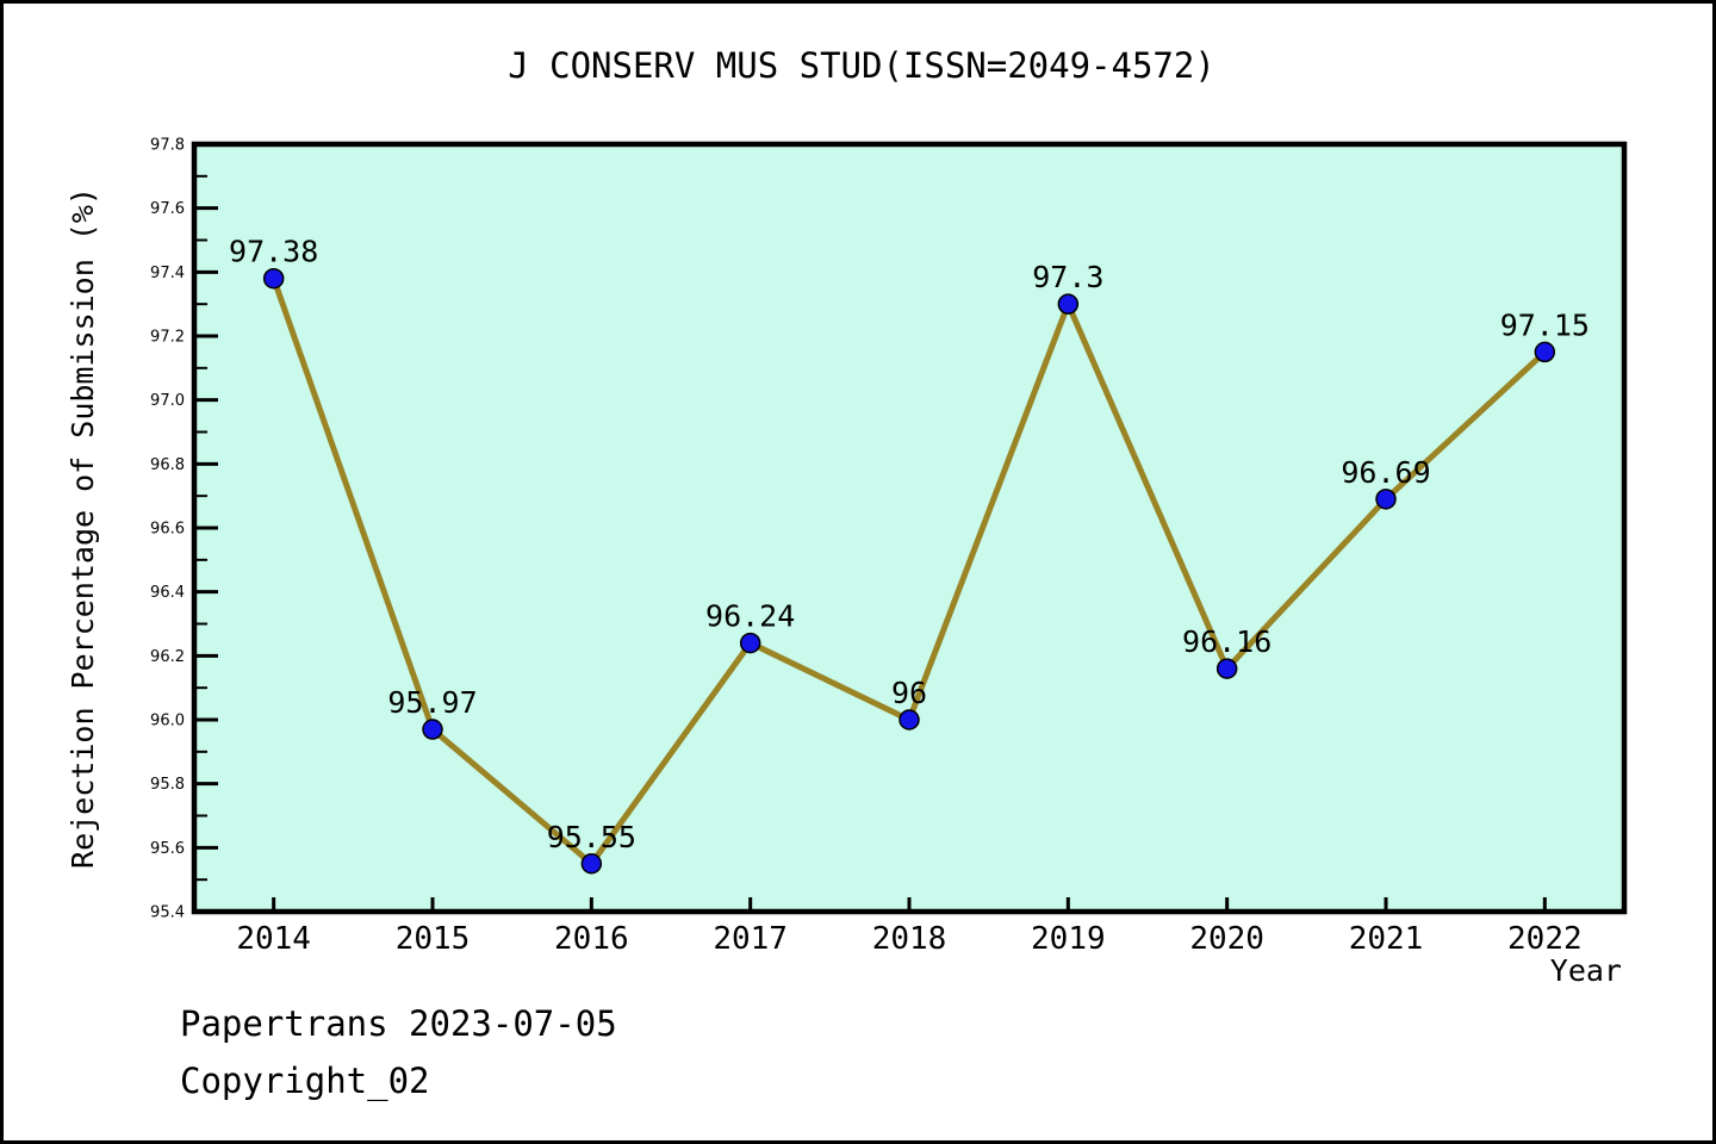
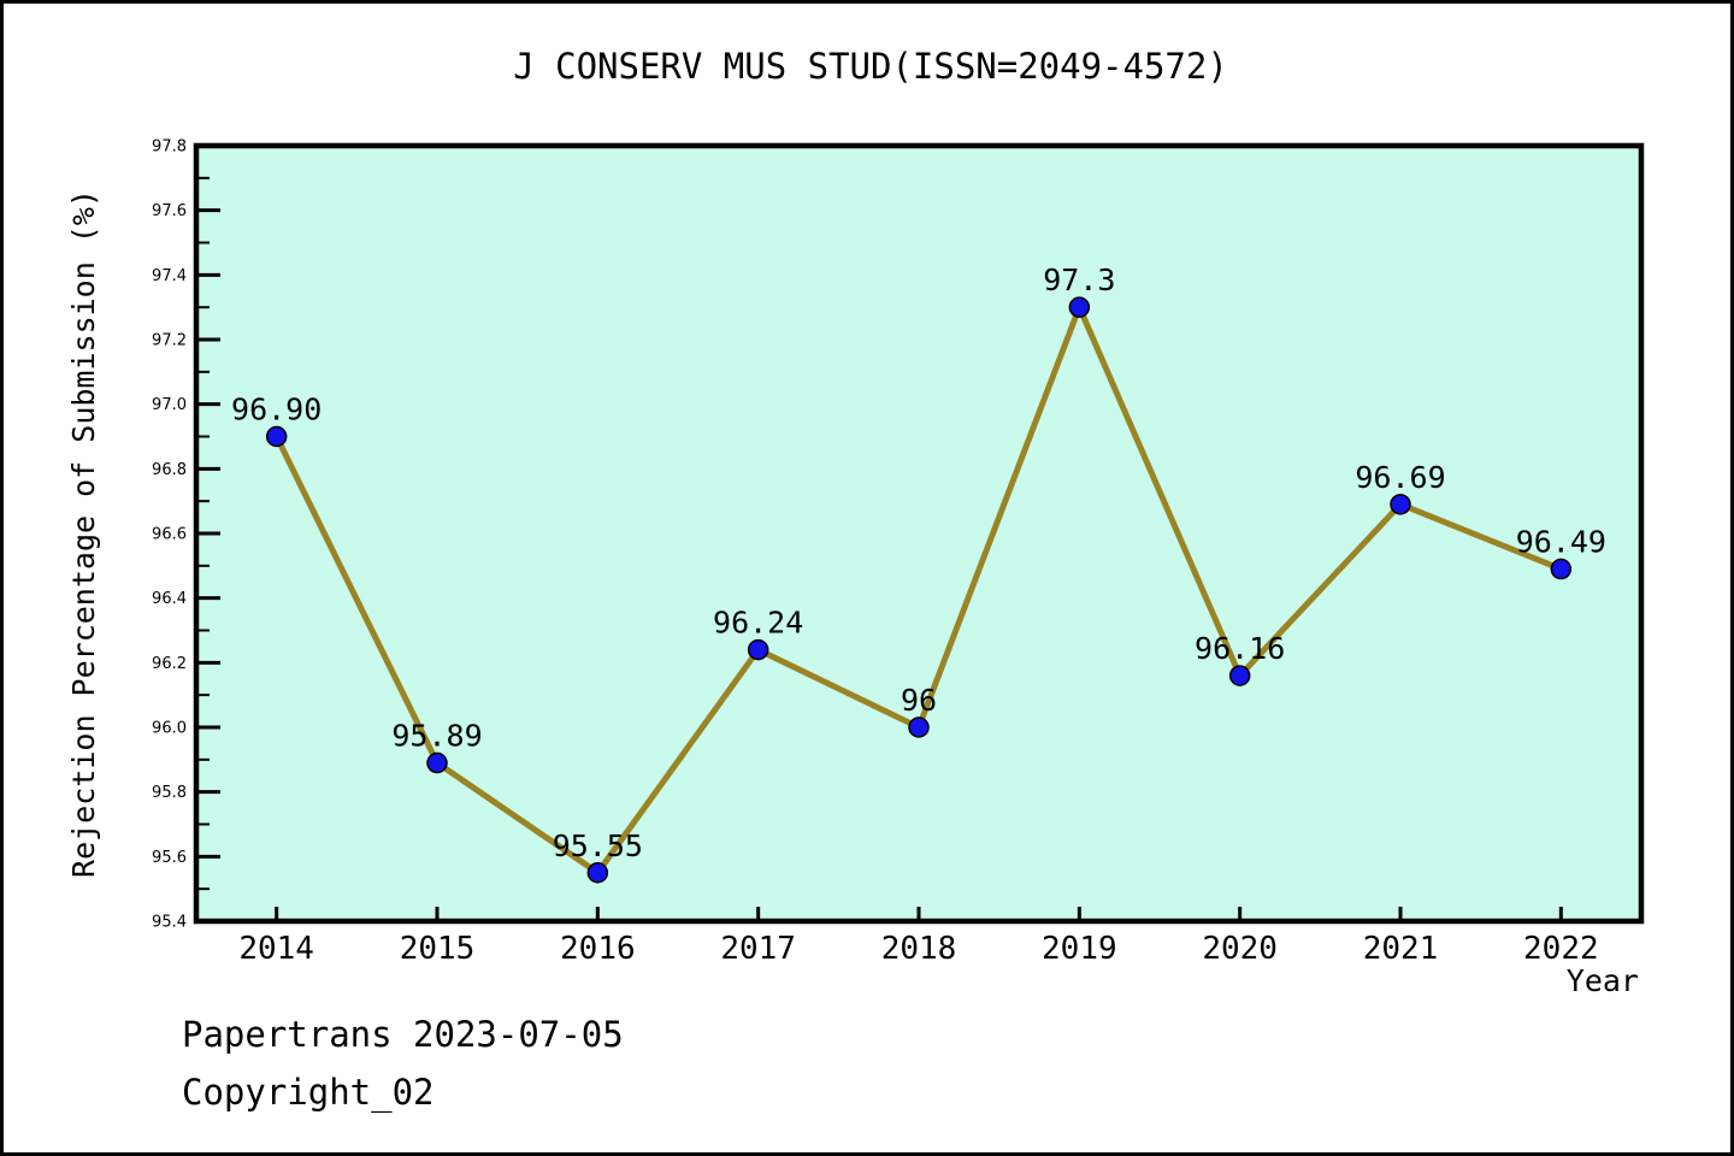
2014: 97.38 -> 96.90
2015: 95.97 -> 95.89
2022: 97.15 -> 96.49
